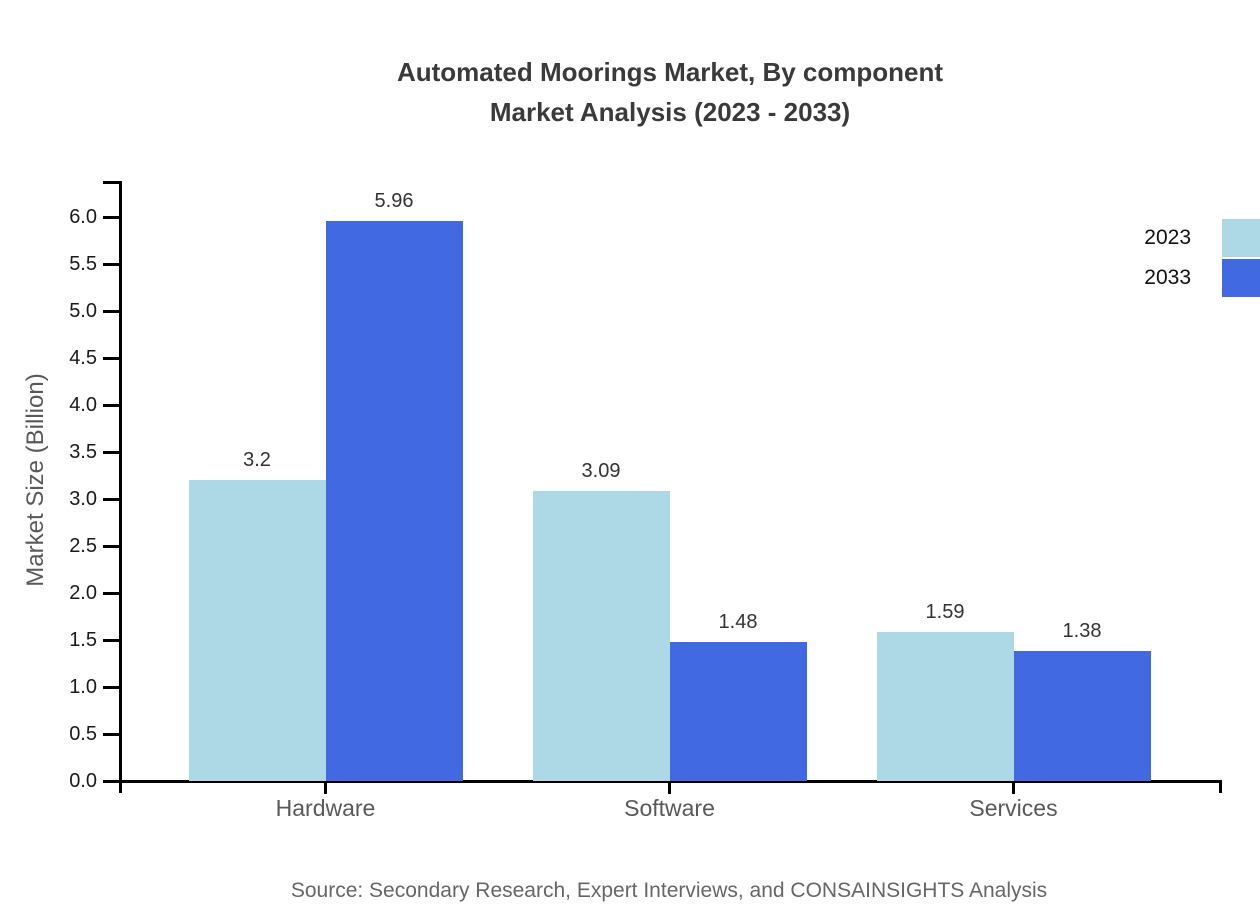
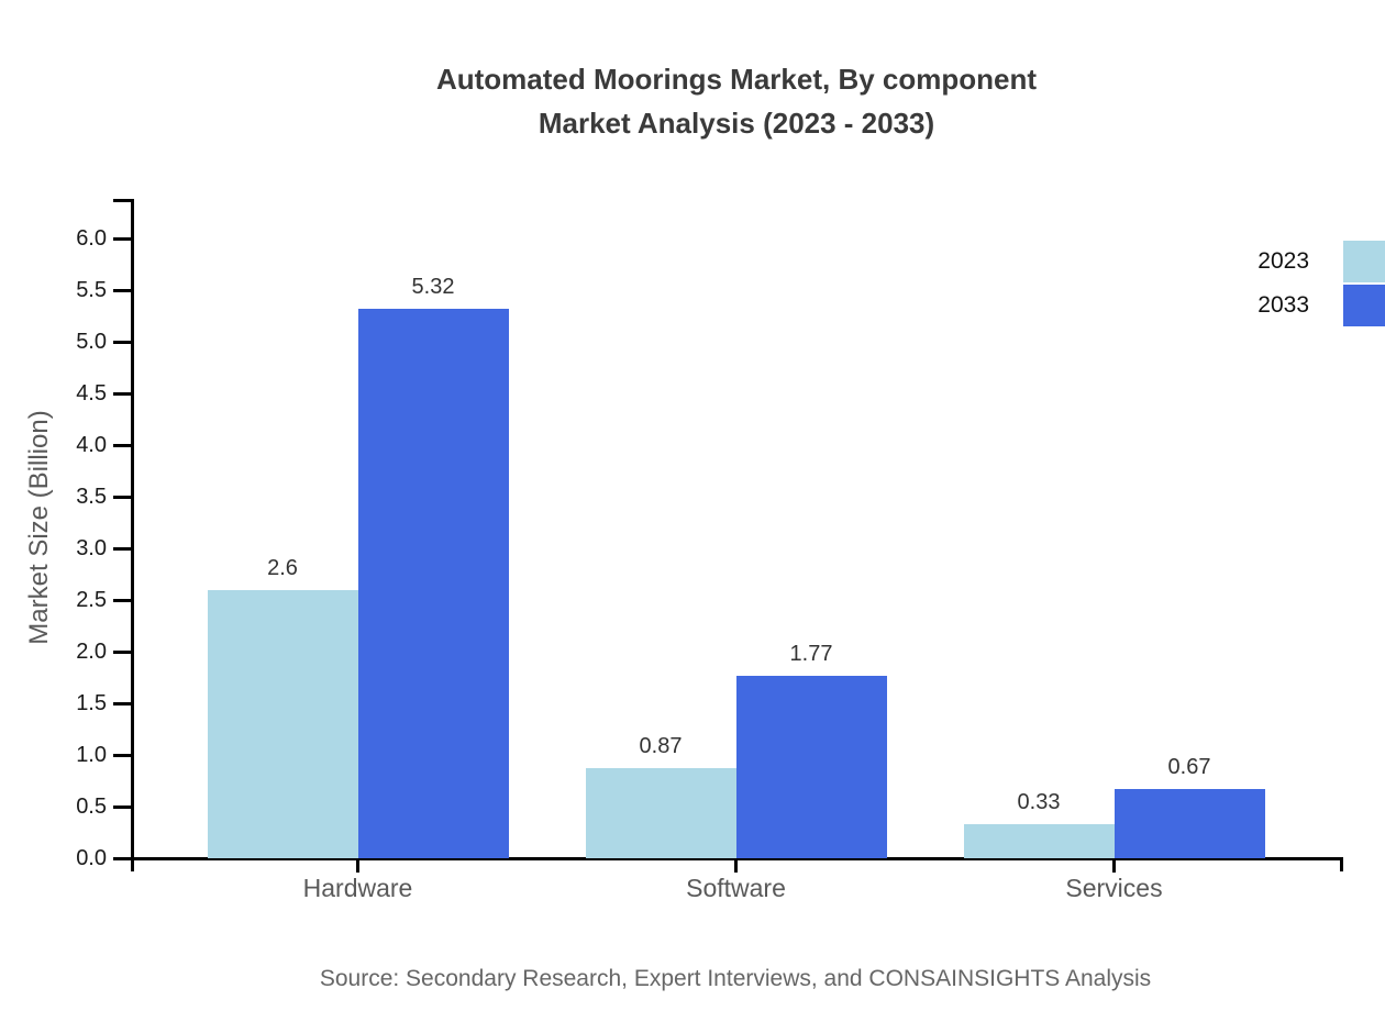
2023/Hardware: 3.2 -> 2.6
2033/Hardware: 5.96 -> 5.32
2023/Software: 3.09 -> 0.87
2033/Software: 1.48 -> 1.77
2023/Services: 1.59 -> 0.33
2033/Services: 1.38 -> 0.67
